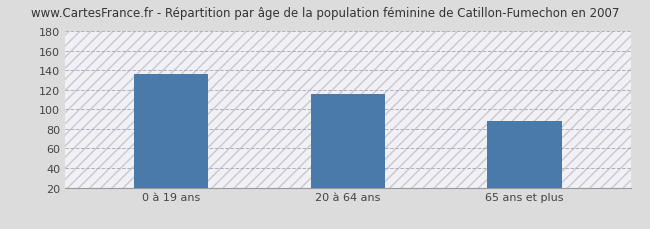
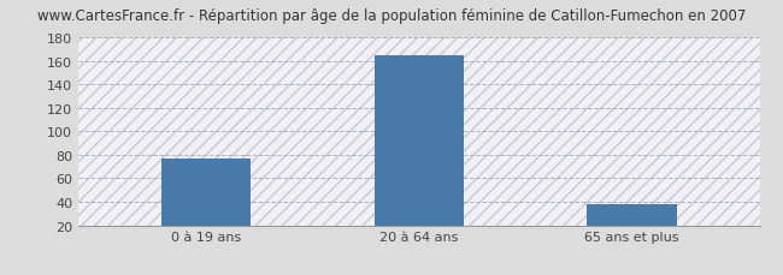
0 à 19 ans: 136 -> 77
20 à 64 ans: 116 -> 165
65 ans et plus: 88 -> 38
